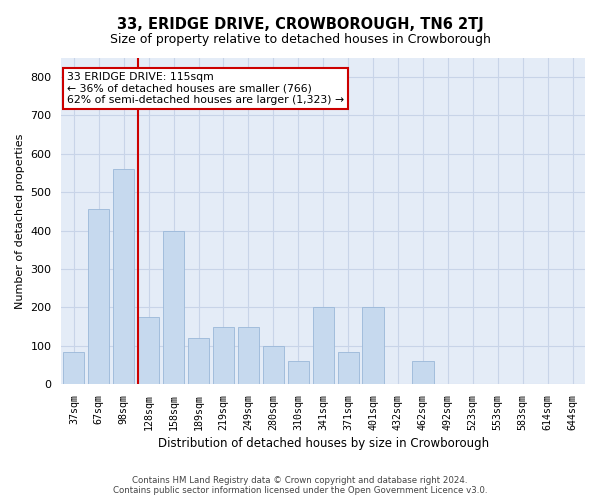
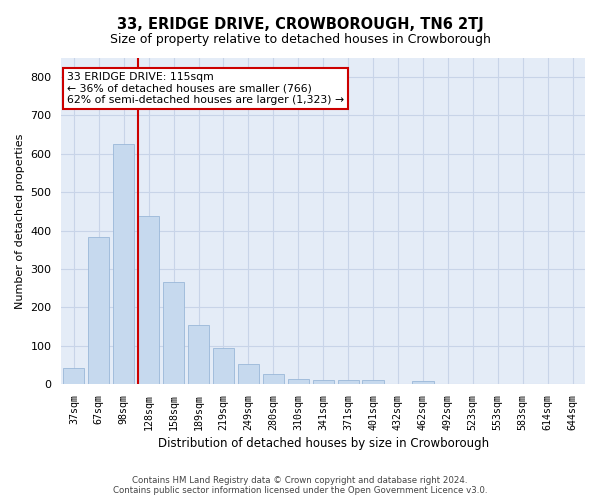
37sqm: 85 -> 42
67sqm: 455 -> 383
98sqm: 560 -> 625
128sqm: 175 -> 438
158sqm: 400 -> 265
189sqm: 120 -> 155
219sqm: 150 -> 95
249sqm: 150 -> 52
280sqm: 100 -> 28
310sqm: 60 -> 15
341sqm: 200 -> 10
371sqm: 85 -> 10
401sqm: 200 -> 10
462sqm: 60 -> 8
